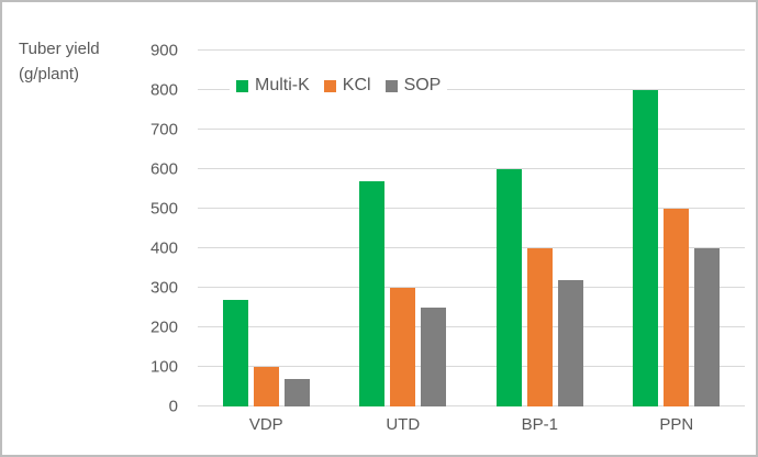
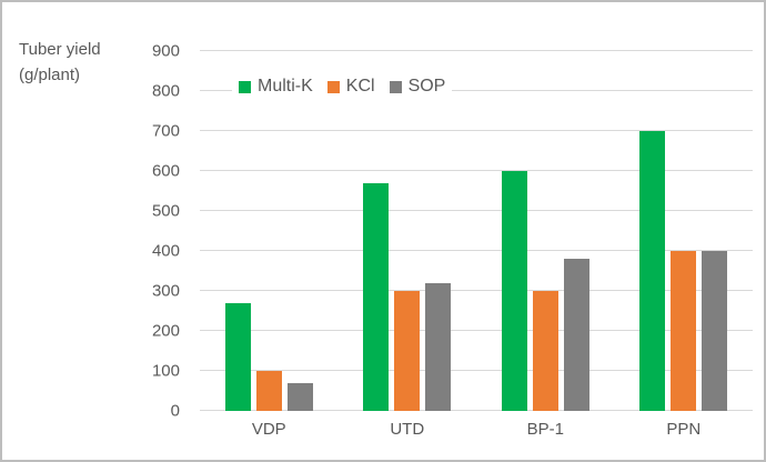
SOP/UTD: 250 -> 320
KCl/BP-1: 400 -> 300
SOP/BP-1: 320 -> 380
Multi-K/PPN: 800 -> 700
KCl/PPN: 500 -> 400
